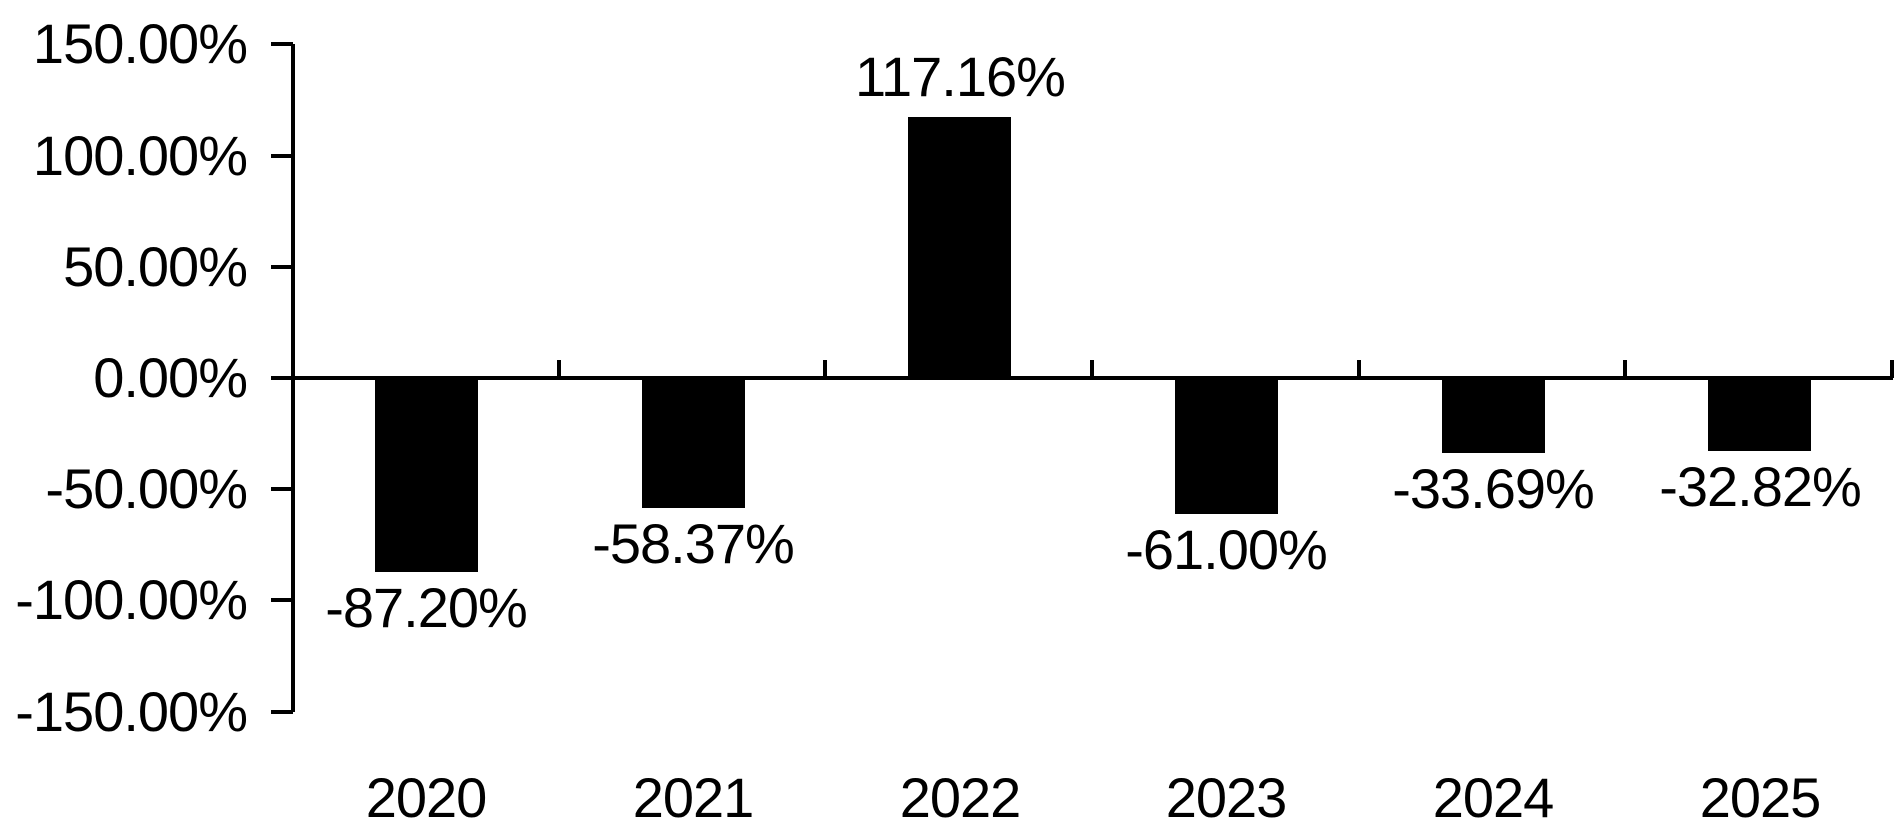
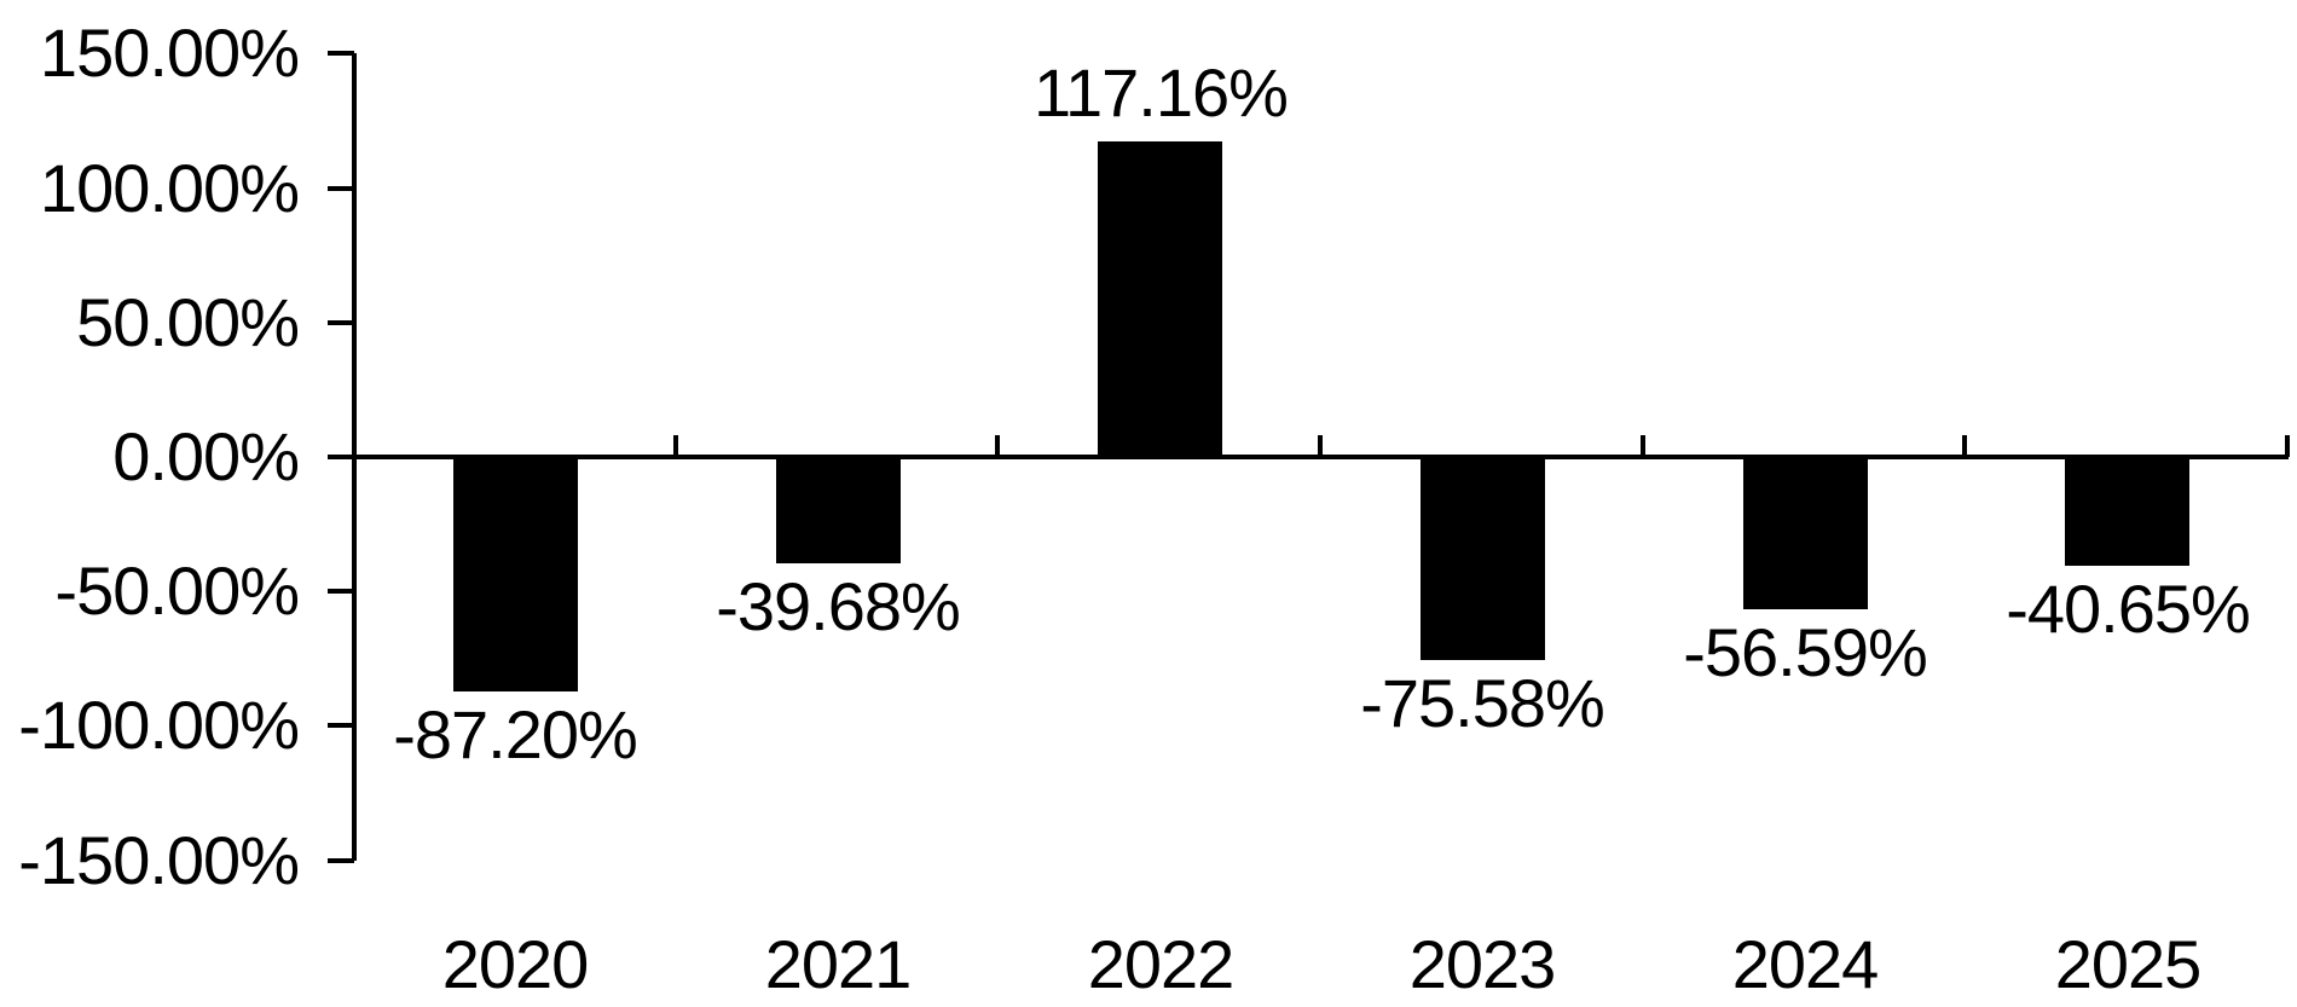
2021: -58.37% -> -39.68%
2023: -61.00% -> -75.58%
2024: -33.69% -> -56.59%
2025: -32.82% -> -40.65%
